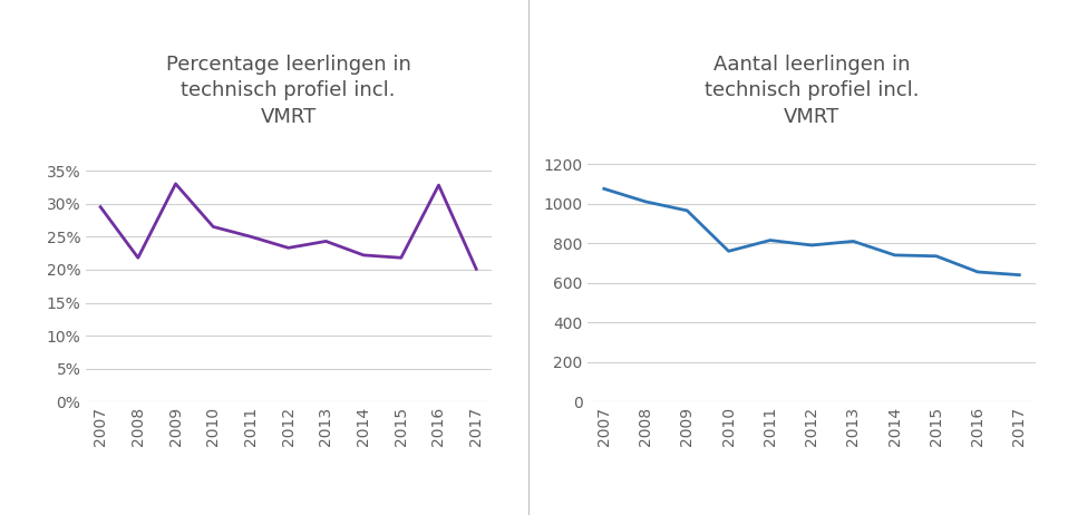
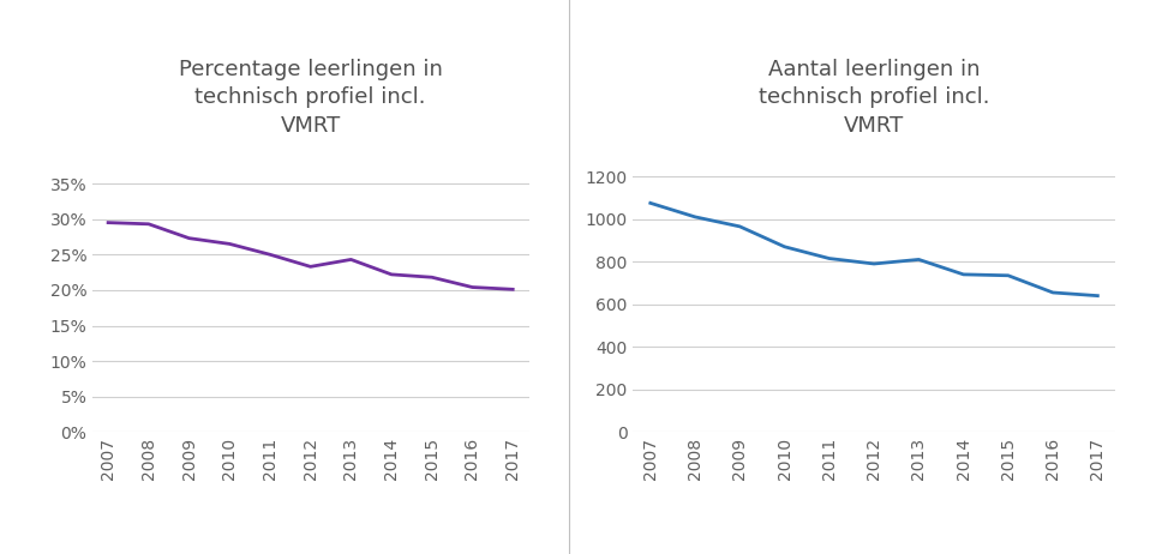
Percentage leerlingen in technisch profiel incl. VMRT/2008: 21.8% -> 29.3%
Percentage leerlingen in technisch profiel incl. VMRT/2009: 33.0% -> 27.3%
Percentage leerlingen in technisch profiel incl. VMRT/2016: 32.8% -> 20.4%
Aantal leerlingen in technisch profiel incl. VMRT/2010: 760 -> 870
